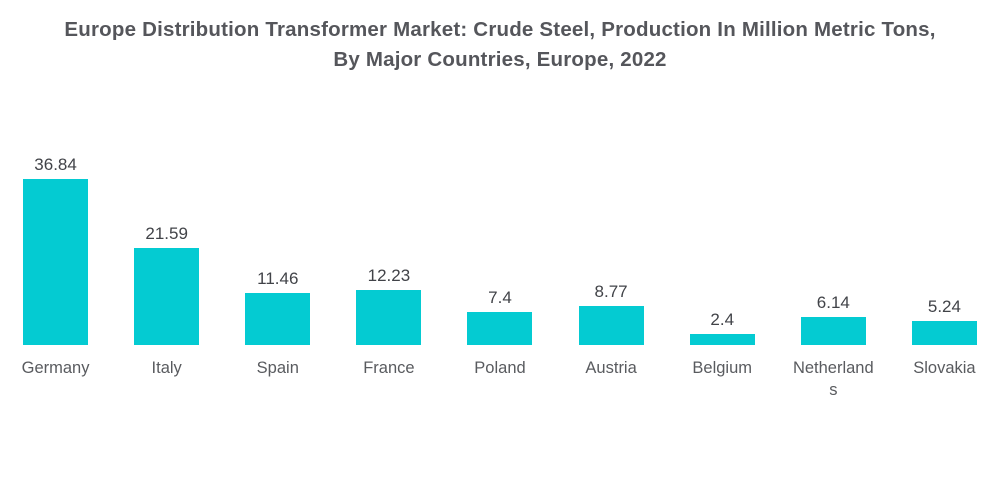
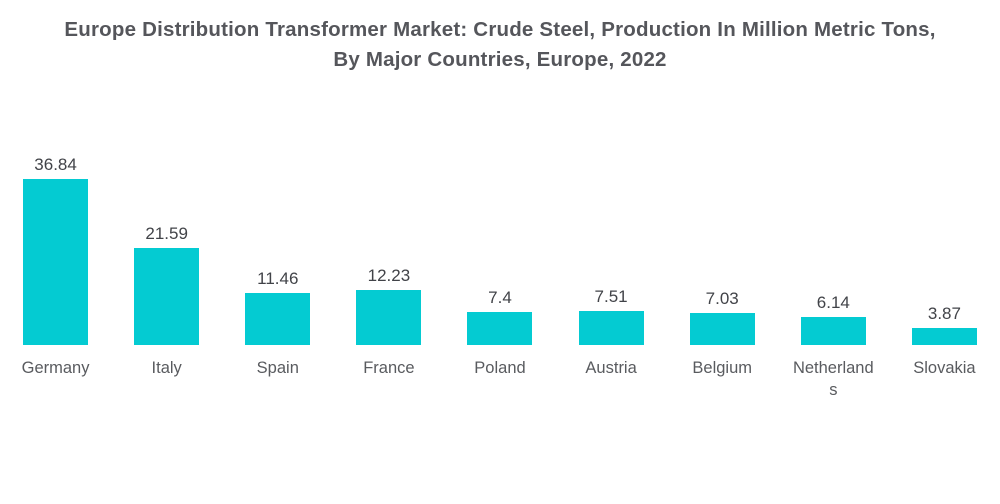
Austria: 8.77 -> 7.51
Belgium: 2.4 -> 7.03
Slovakia: 5.24 -> 3.87
